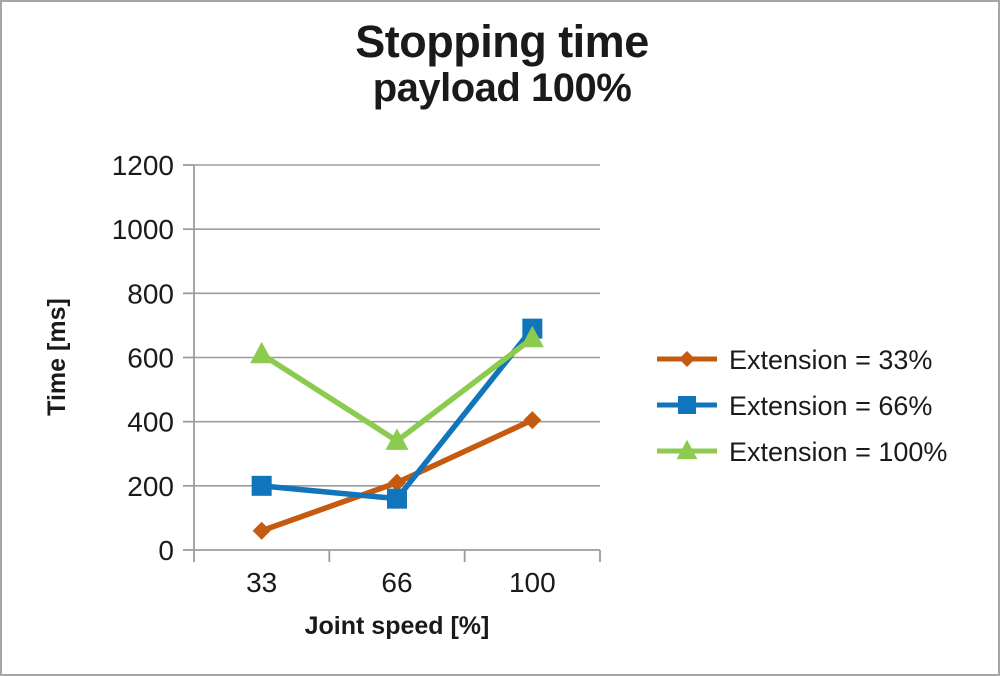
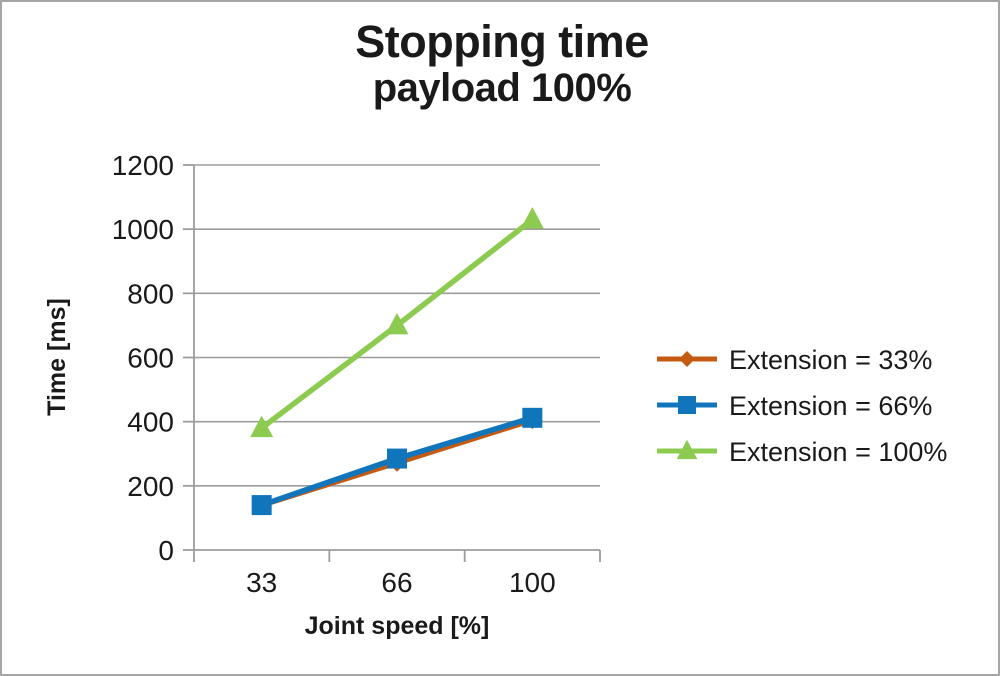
Extension = 33%/33: 60 -> 140
Extension = 66%/33: 200 -> 140
Extension = 100%/33: 610 -> 380
Extension = 33%/66: 210 -> 270
Extension = 66%/66: 160 -> 280
Extension = 100%/66: 340 -> 700
Extension = 66%/100: 690 -> 410
Extension = 100%/100: 660 -> 1030
